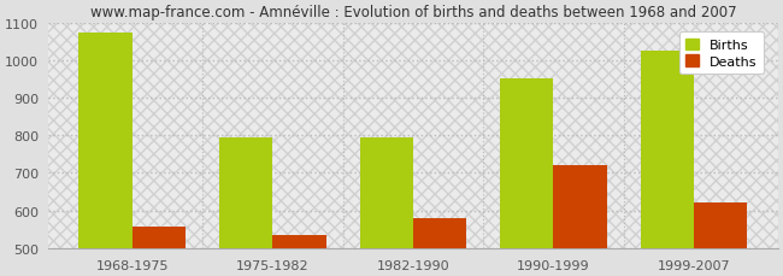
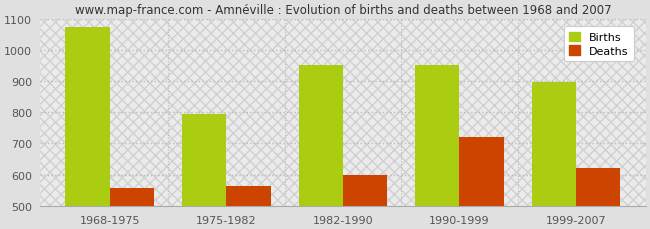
Deaths/1975-1982: 535 -> 565
Births/1982-1990: 795 -> 953
Deaths/1982-1990: 580 -> 600
Births/1999-2007: 1025 -> 897
